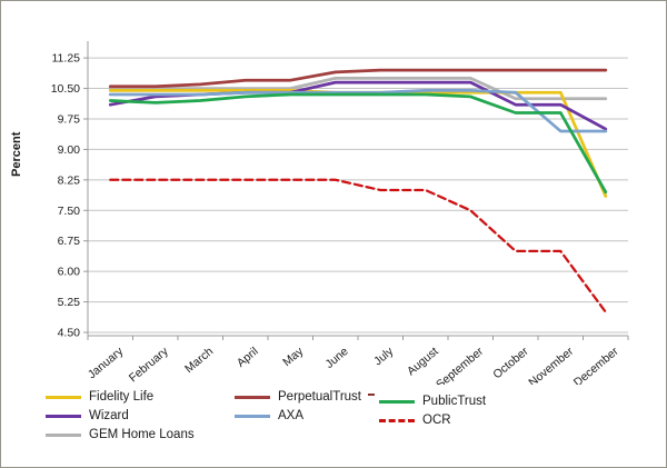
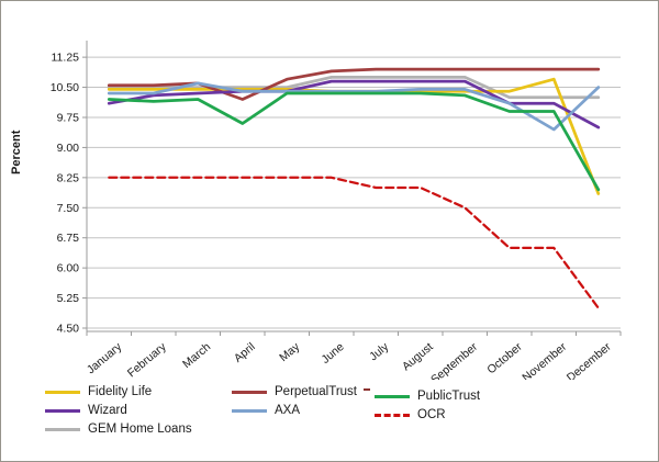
AXA/March: 10.3 -> 10.6
PerpetualTrust/April: 10.7 -> 10.2
PublicTrust/April: 10.3 -> 9.6
AXA/October: 10.4 -> 10.1
Fidelity Life/November: 10.4 -> 10.7
AXA/December: 9.4 -> 10.5
